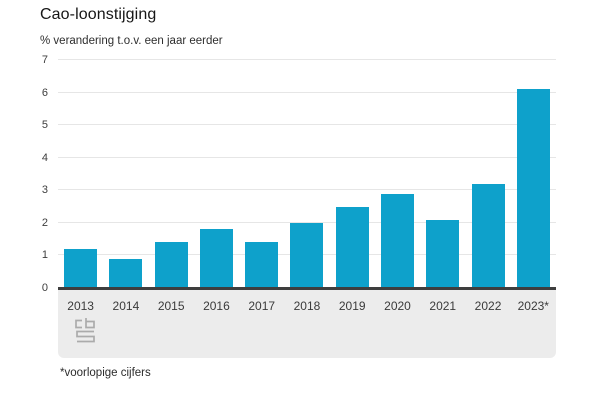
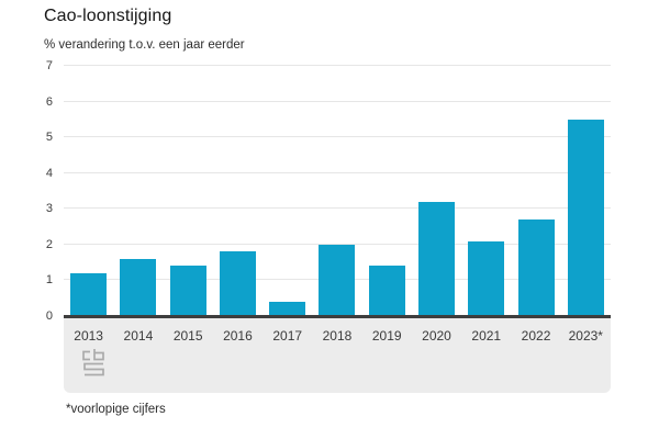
2014: 0.9 -> 1.6
2017: 1.4 -> 0.4
2019: 2.5 -> 1.4
2020: 2.9 -> 3.2
2022: 3.2 -> 2.7
2023*: 6.1 -> 5.5
